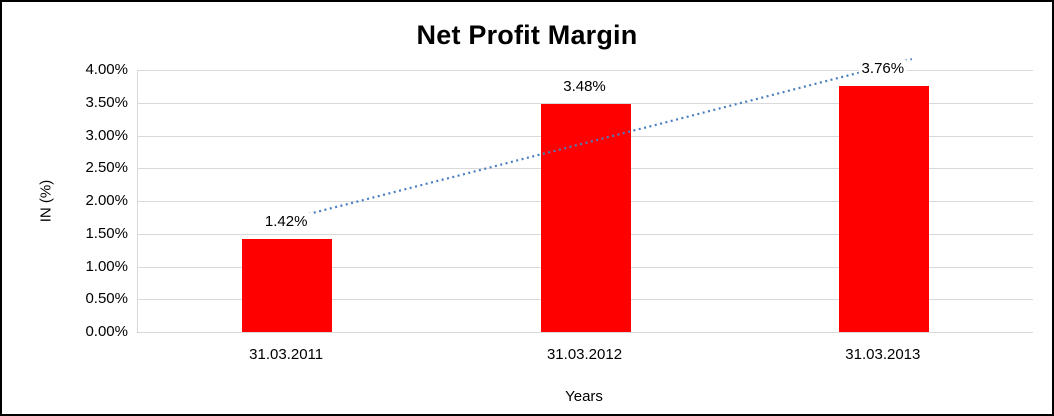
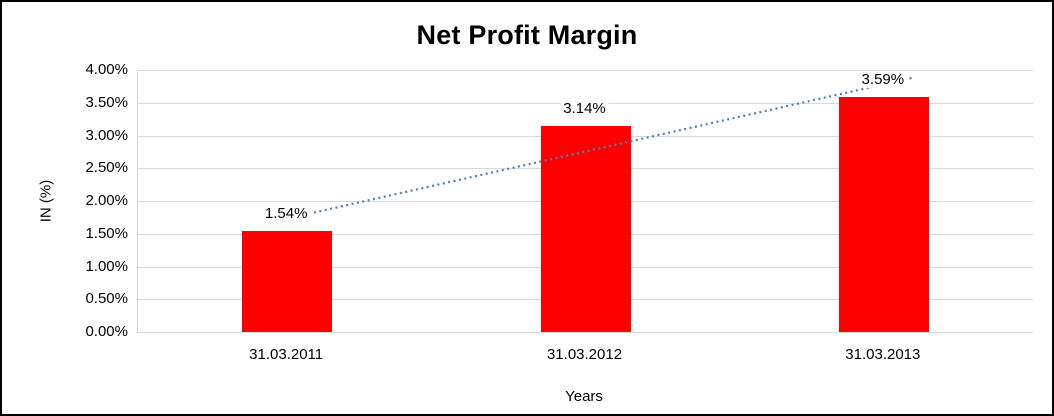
31.03.2011: 1.42% -> 1.54%
31.03.2012: 3.48% -> 3.14%
31.03.2013: 3.76% -> 3.59%
